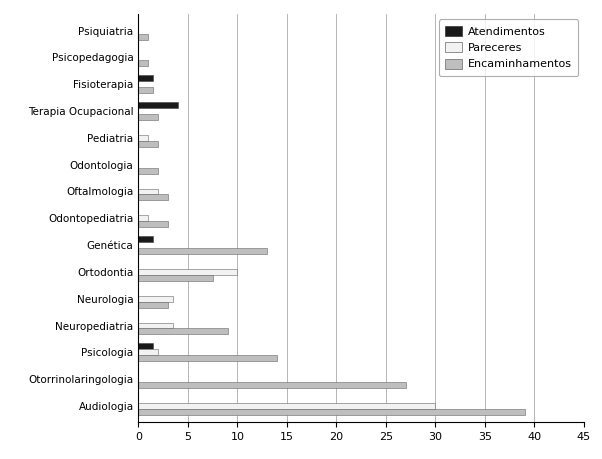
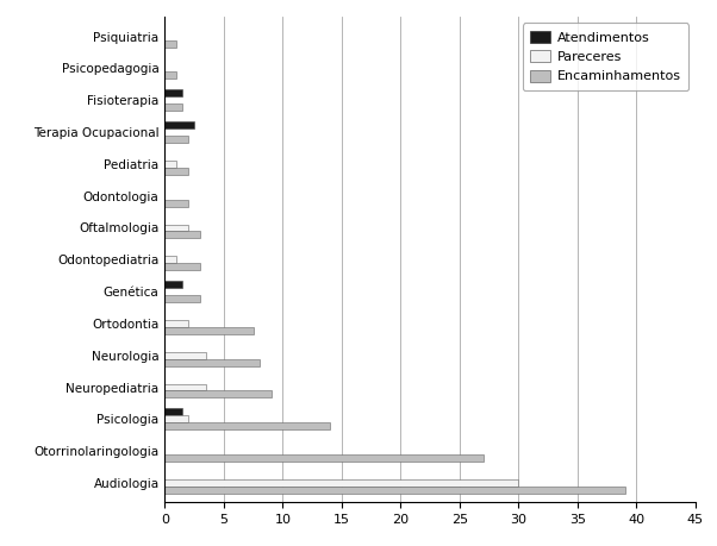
Atendimentos/Terapia Ocupacional: 4.0 -> 2.5
Encaminhamentos/Genética: 13.0 -> 3.0
Pareceres/Ortodontia: 10.0 -> 2.0
Encaminhamentos/Neurologia: 3.0 -> 8.0
